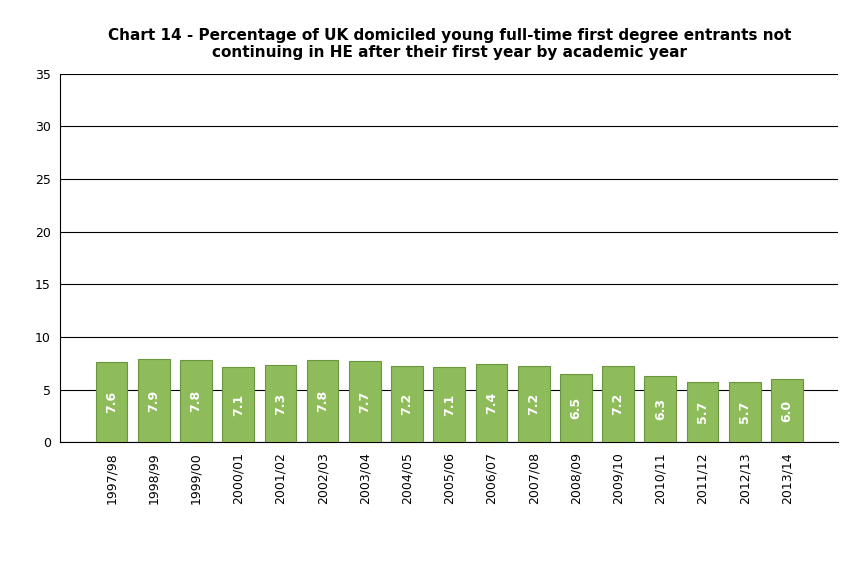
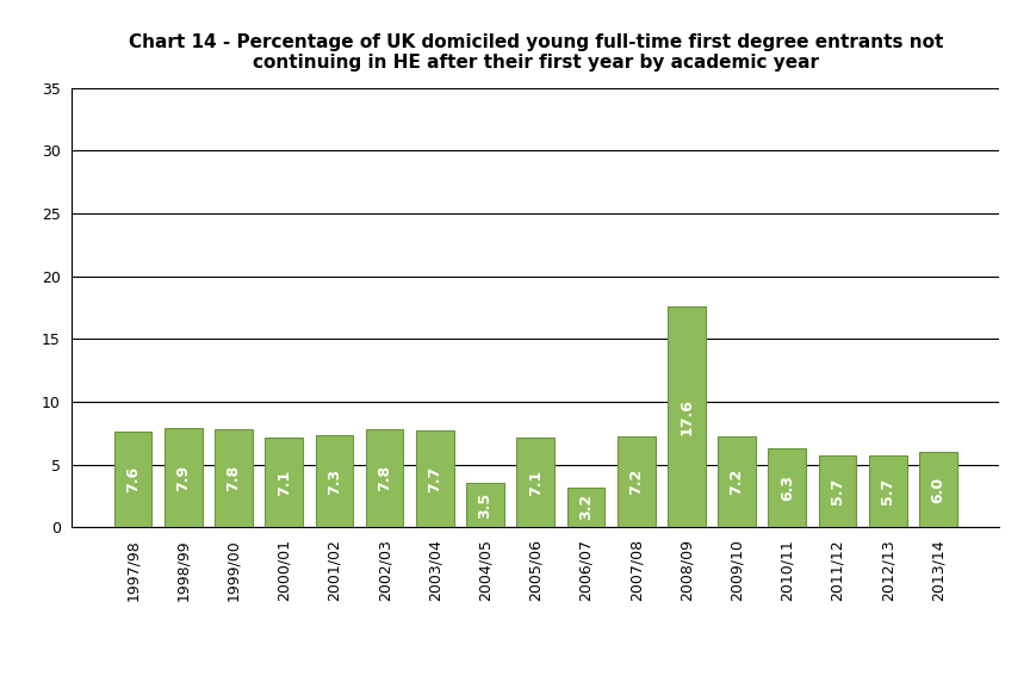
2004/05: 7.2 -> 3.5
2006/07: 7.4 -> 3.2
2008/09: 6.5 -> 17.6
